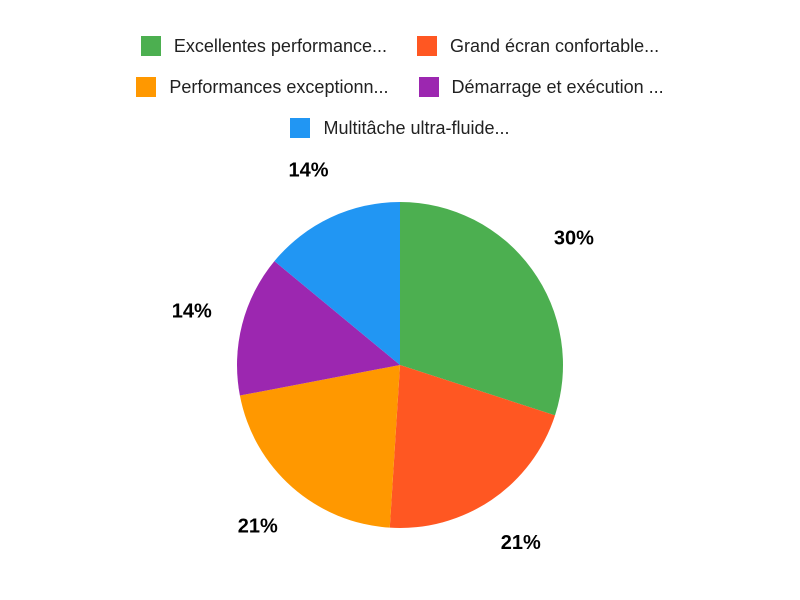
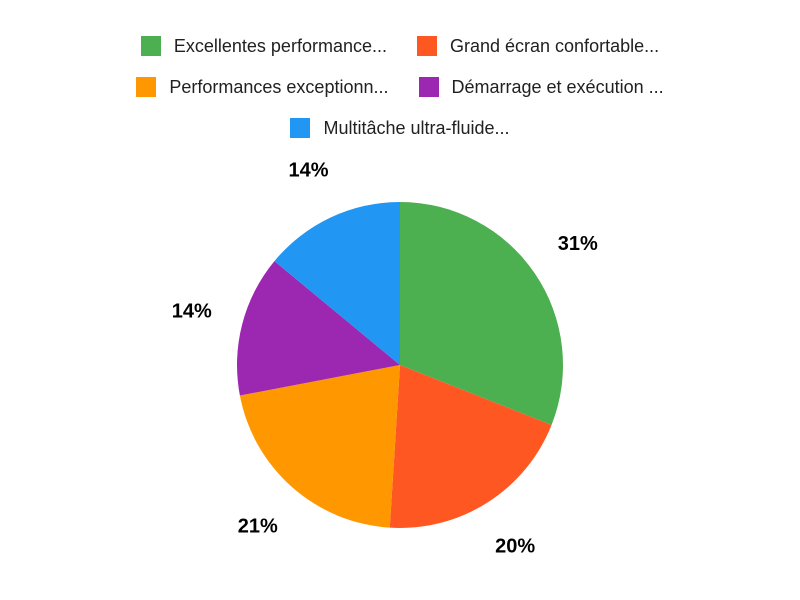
Excellentes performance...: 30% -> 31%
Grand écran confortable...: 21% -> 20%
